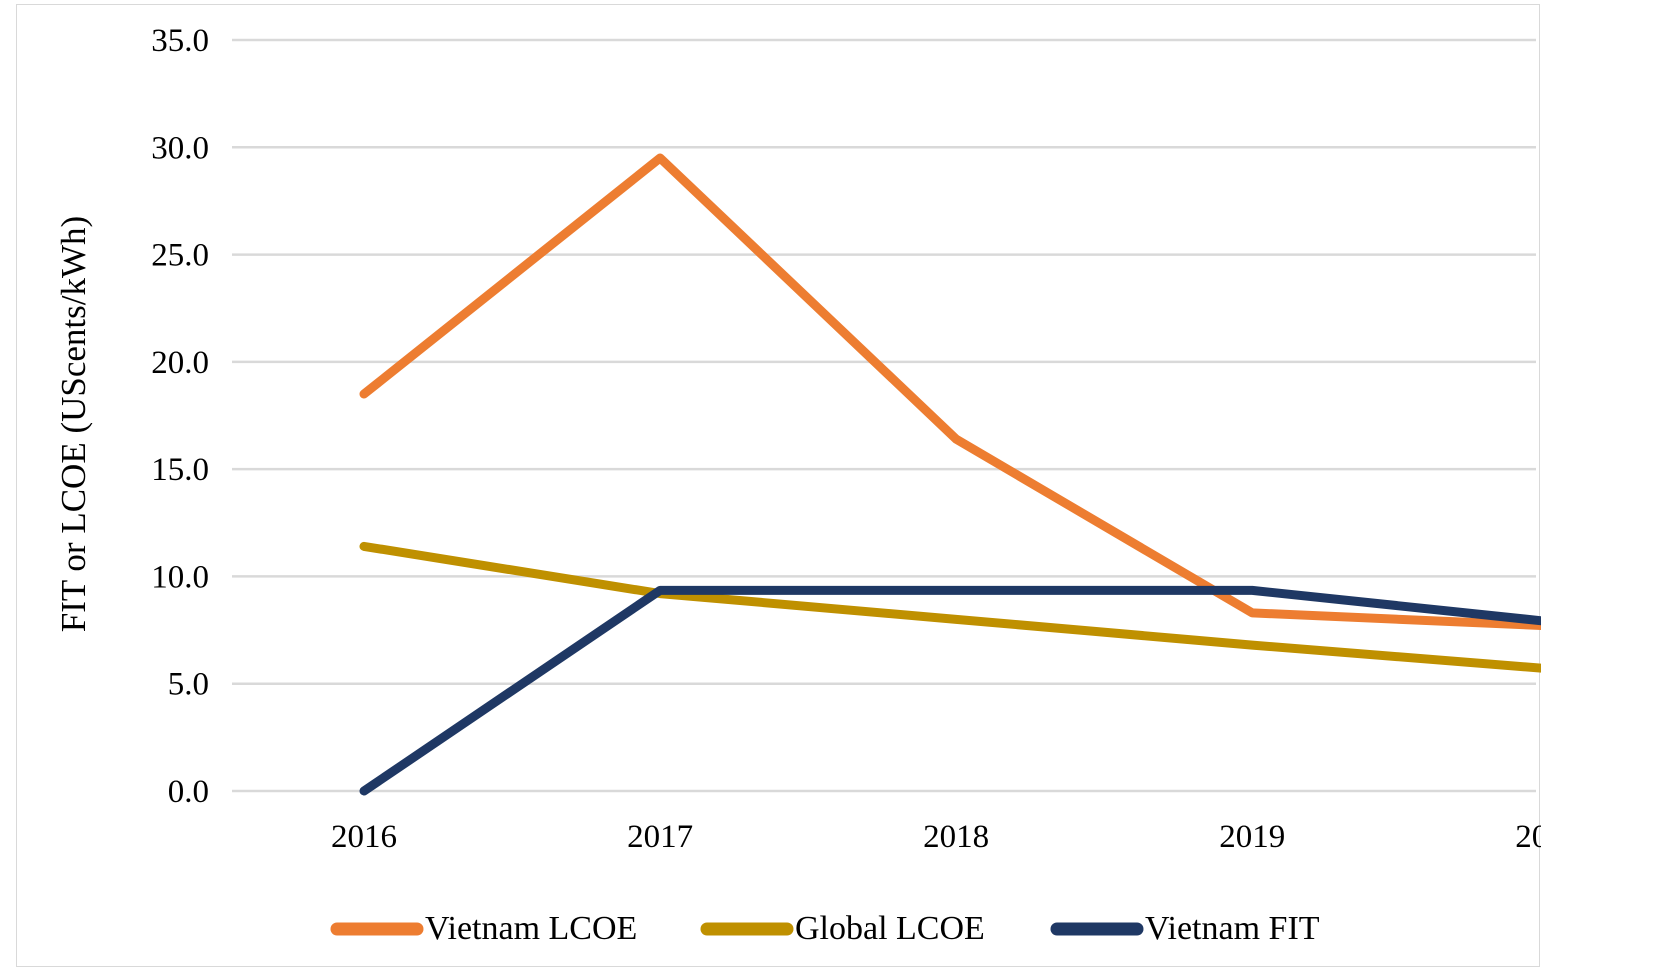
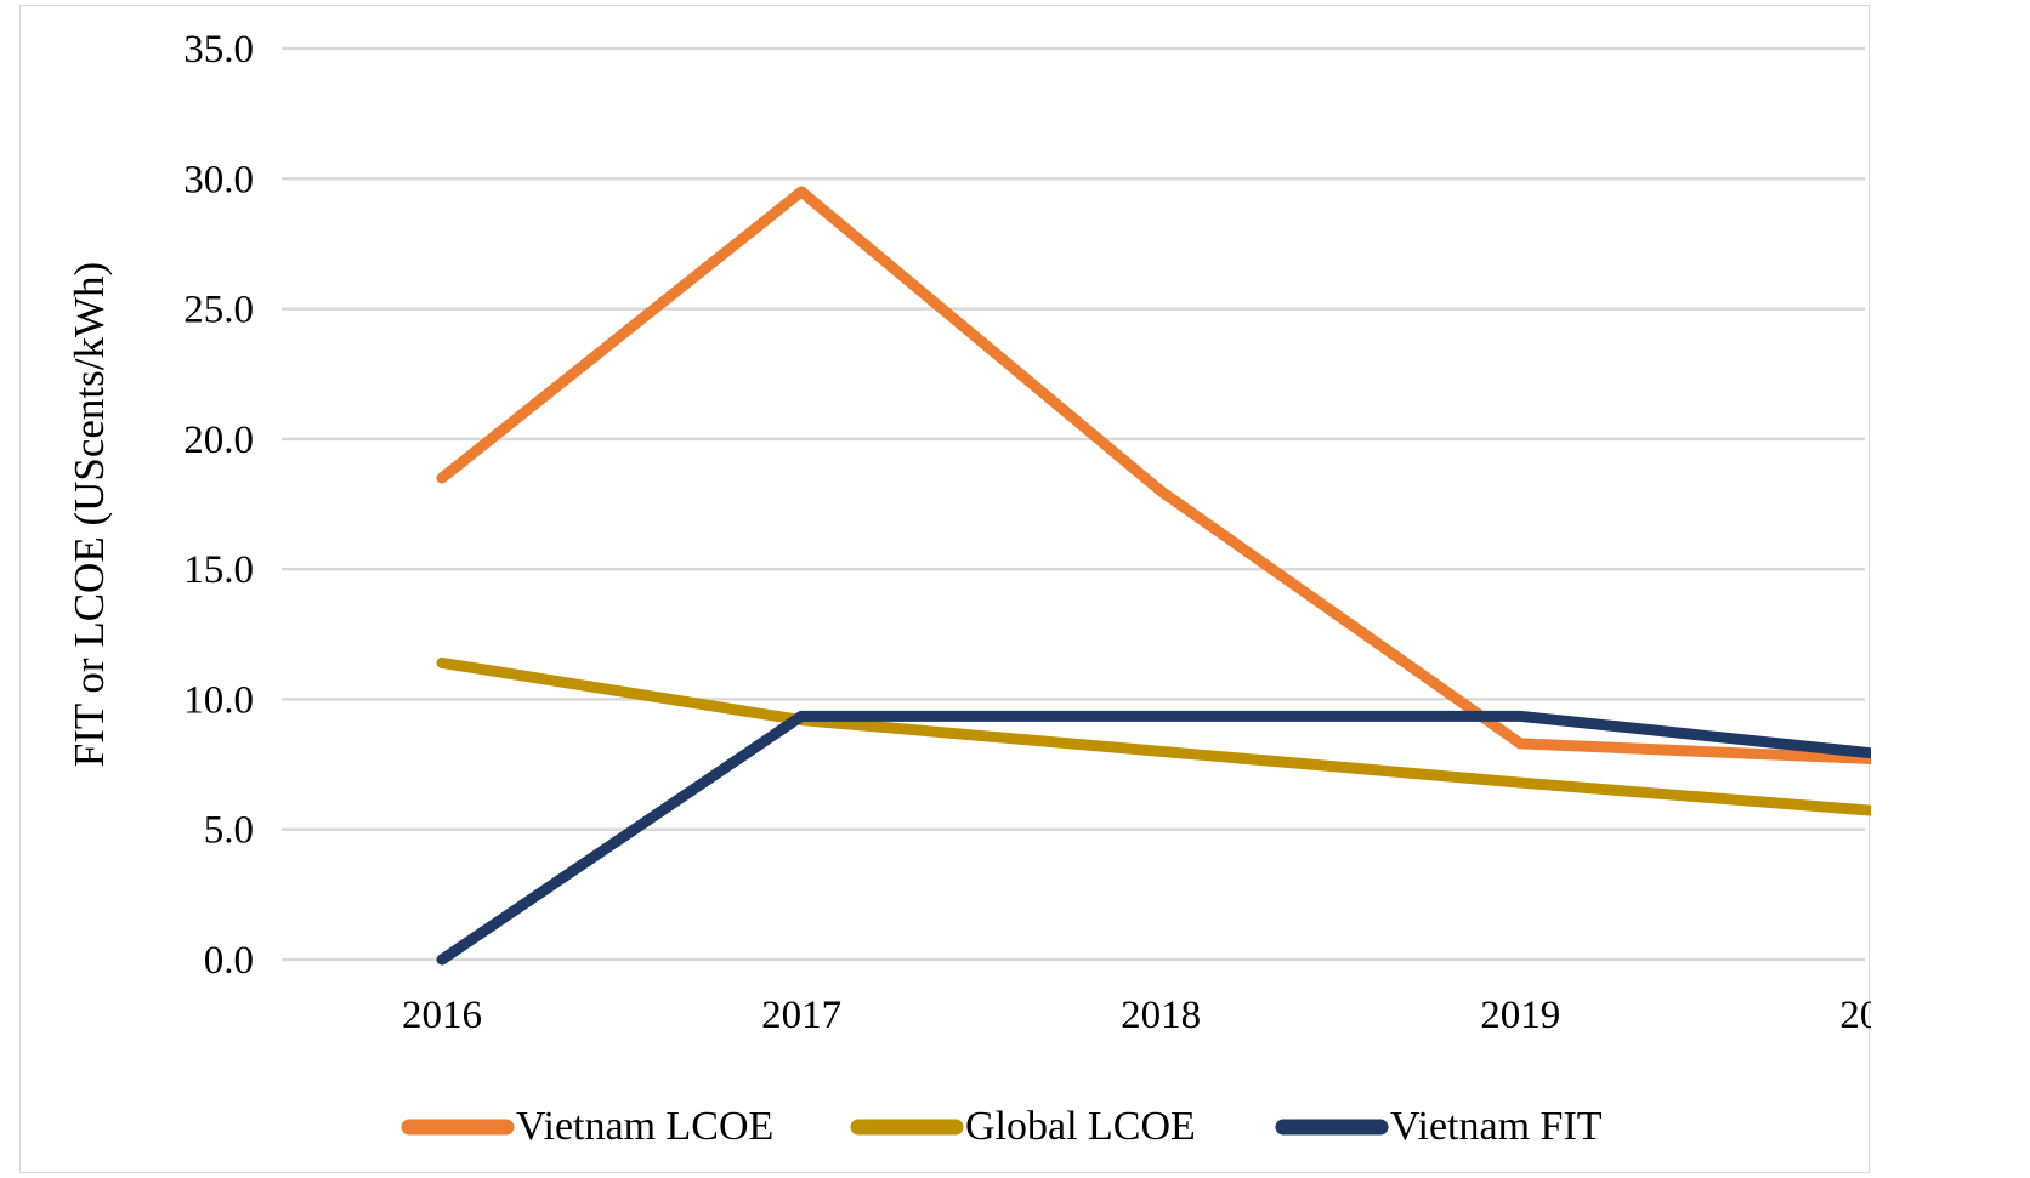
Vietnam LCOE/2018: 16.4 -> 18.0
